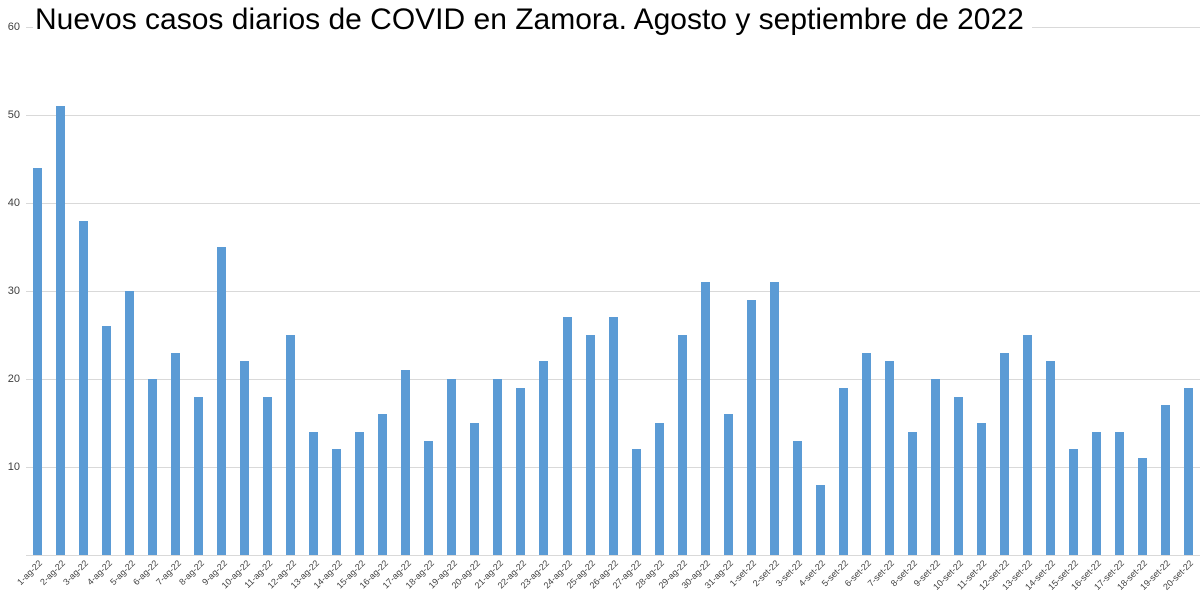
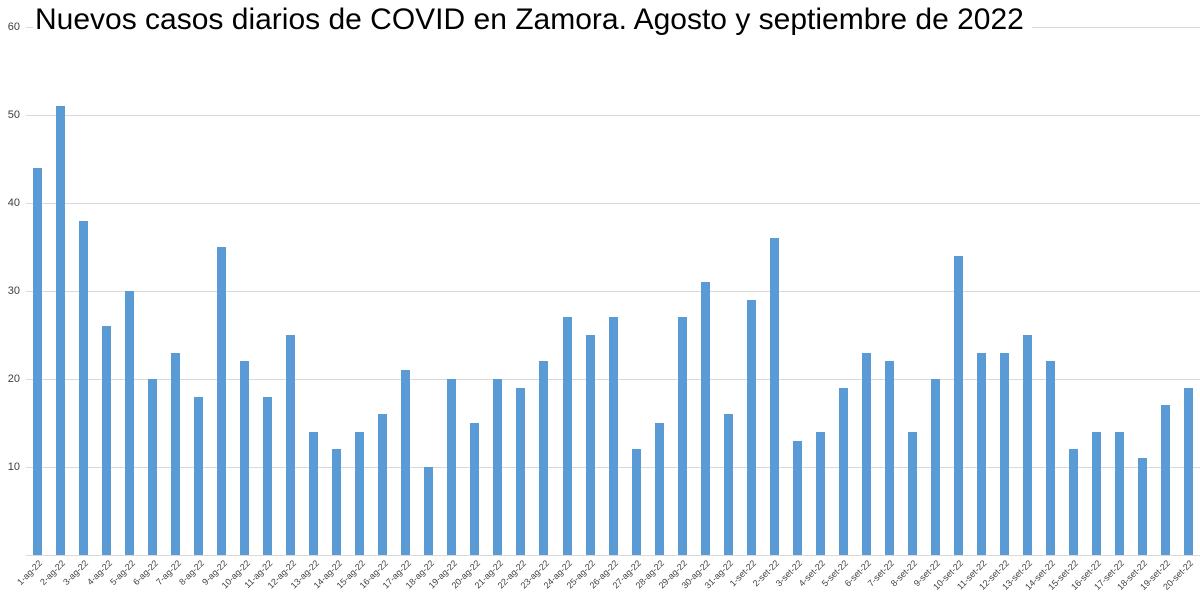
18-ag-22: 13 -> 10
29-ag-22: 25 -> 27
2-set-22: 31 -> 36
4-set-22: 8 -> 14
10-set-22: 18 -> 34
11-set-22: 15 -> 23
